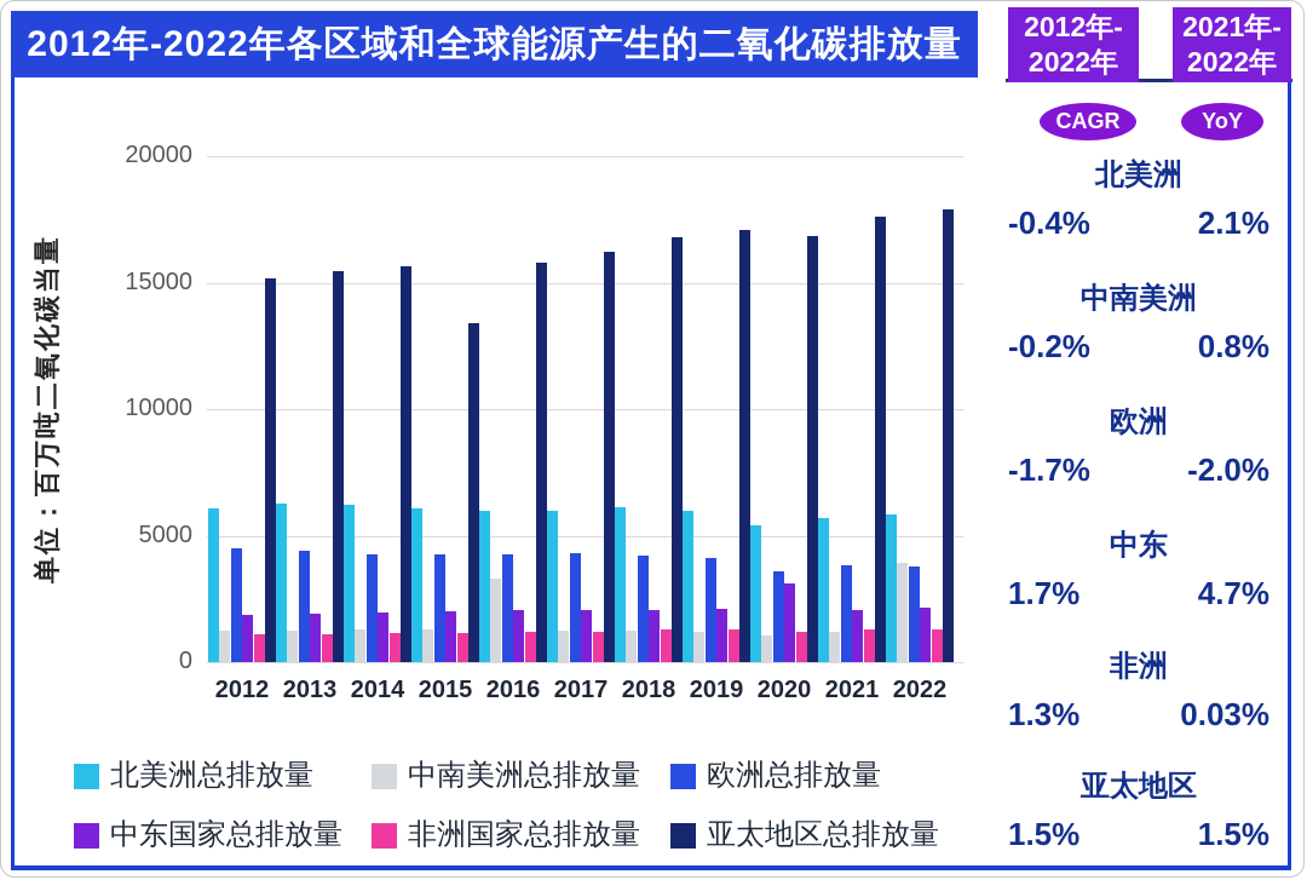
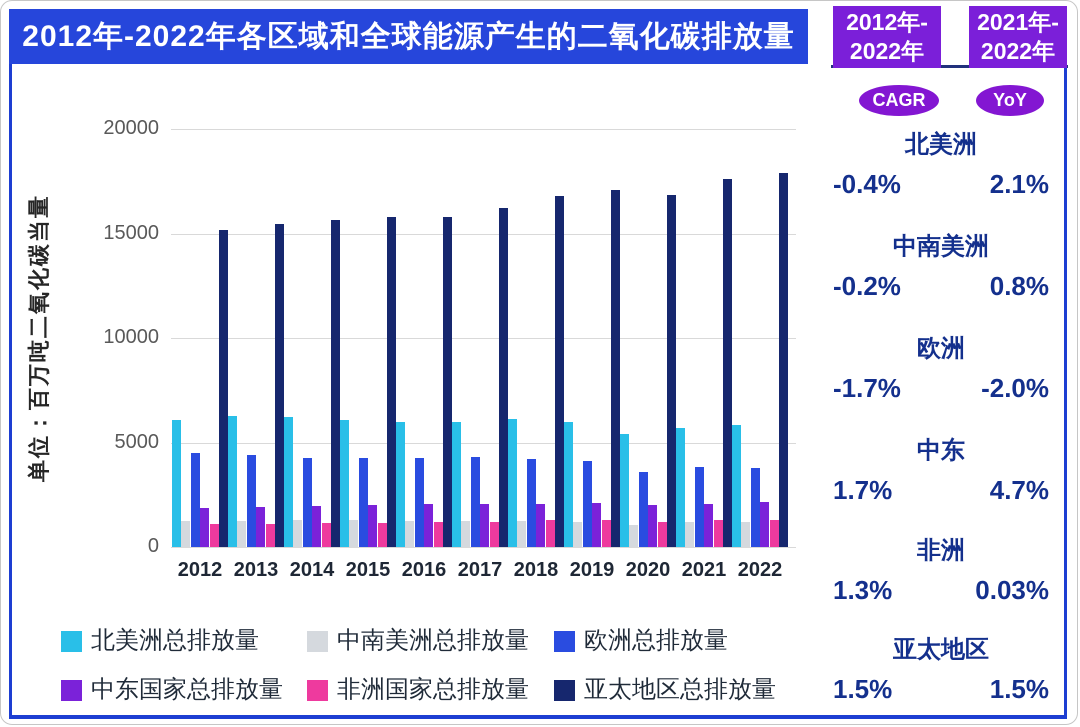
亚太地区总排放量/2015: 13400 -> 15800
中南美洲总排放量/2016: 3300 -> 1200
中东国家总排放量/2020: 3100 -> 2000
中南美洲总排放量/2022: 3900 -> 1200
